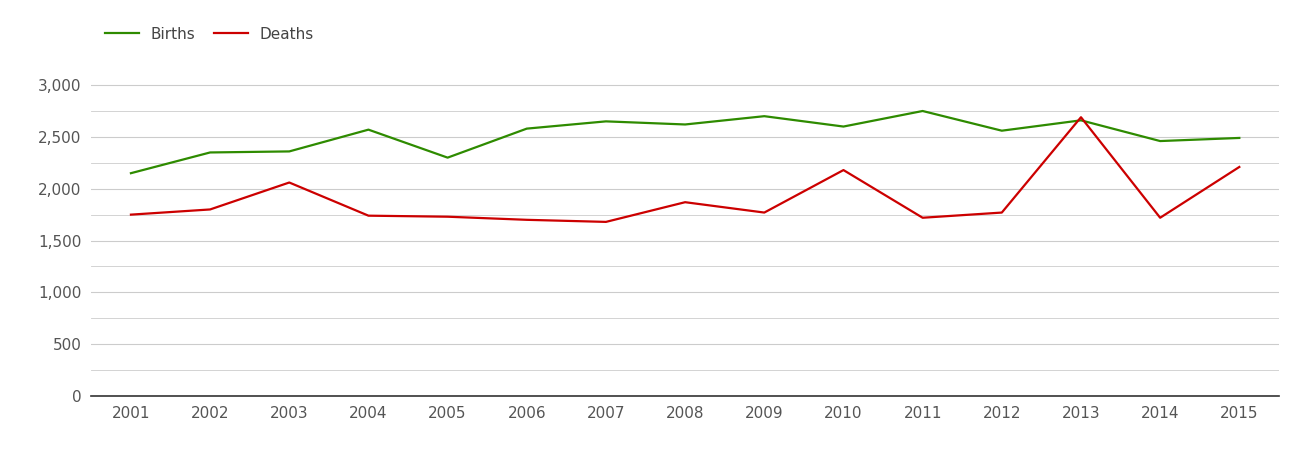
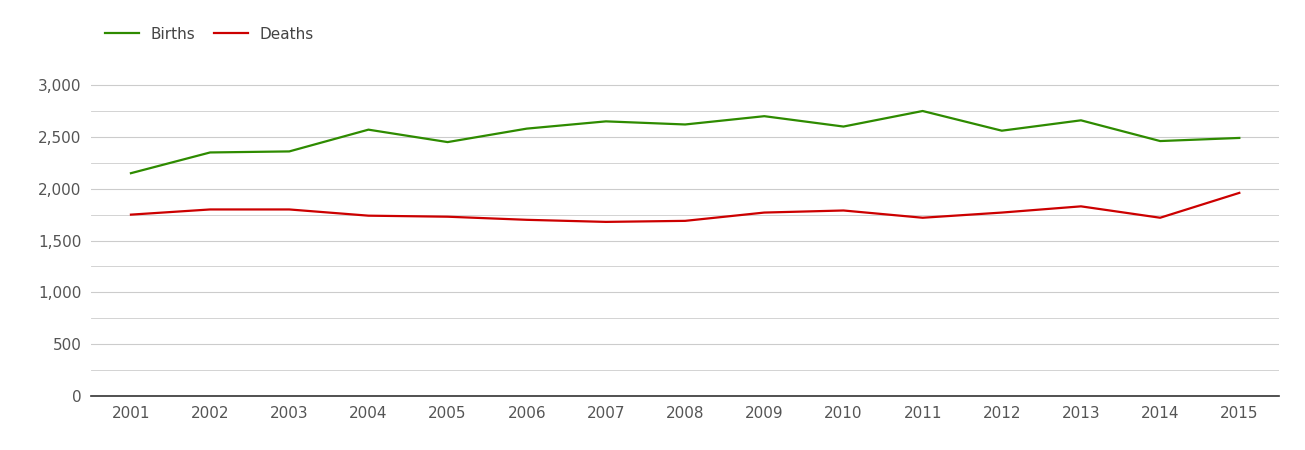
Deaths/2003: 2,060 -> 1,800
Births/2005: 2,300 -> 2,450
Deaths/2008: 1,870 -> 1,690
Deaths/2010: 2,180 -> 1,790
Deaths/2013: 2,690 -> 1,830
Deaths/2015: 2,210 -> 1,960
